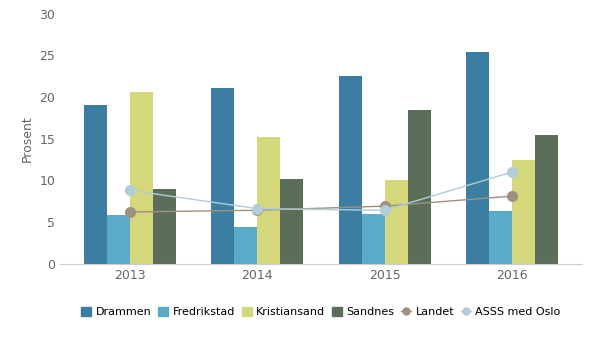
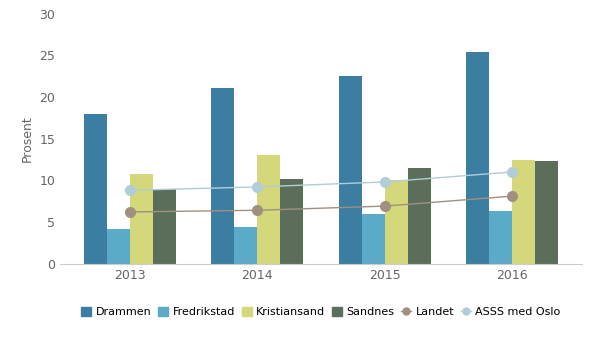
Drammen/2013: 19.0 -> 17.9
Fredrikstad/2013: 5.8 -> 4.1
Kristiansand/2013: 20.6 -> 10.8
ASSS med Oslo/2014: 6.6 -> 9.2
Kristiansand/2014: 15.2 -> 13.0
ASSS med Oslo/2015: 6.4 -> 9.8
Sandnes/2015: 18.4 -> 11.5
Sandnes/2016: 15.4 -> 12.3
